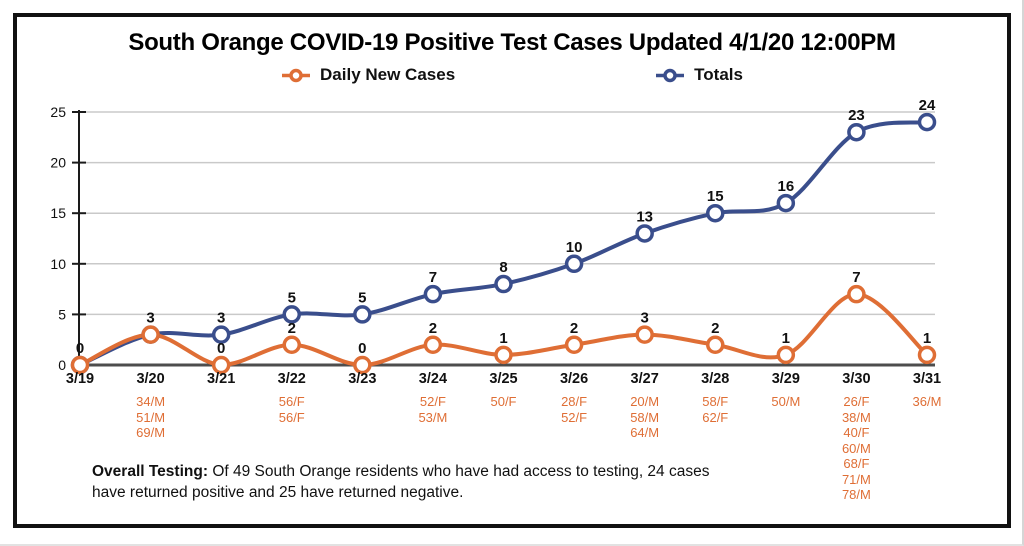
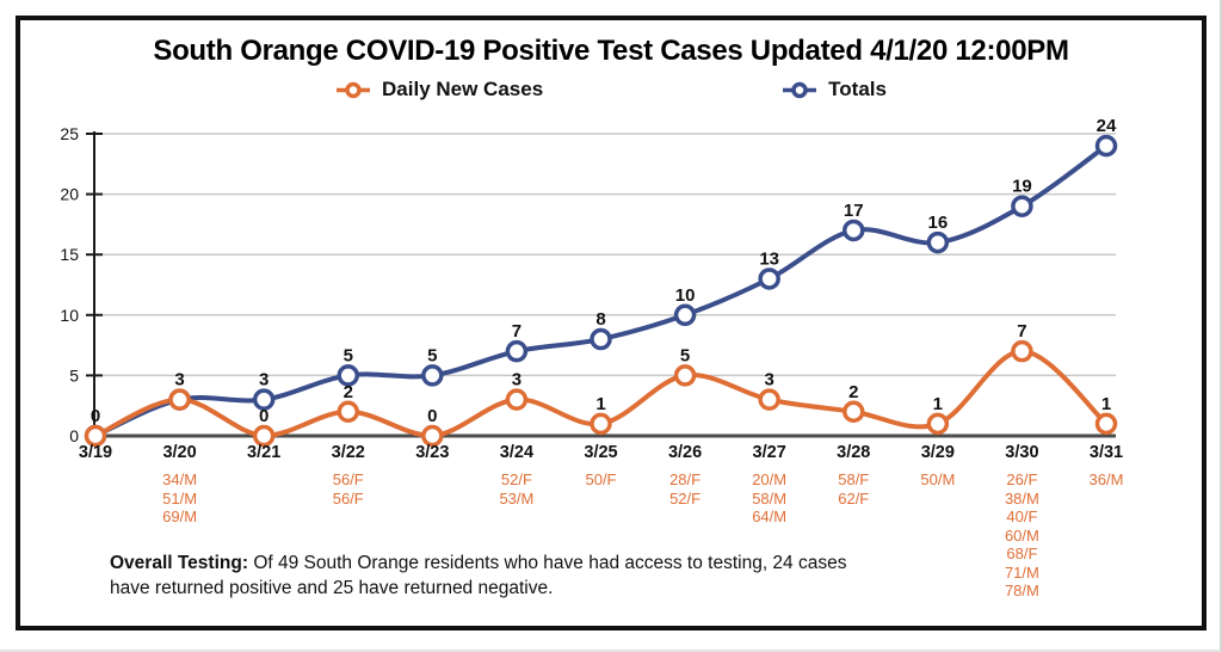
Daily New Cases/3/24: 2 -> 3
Daily New Cases/3/26: 2 -> 5
Totals/3/28: 15 -> 17
Totals/3/30: 23 -> 19
